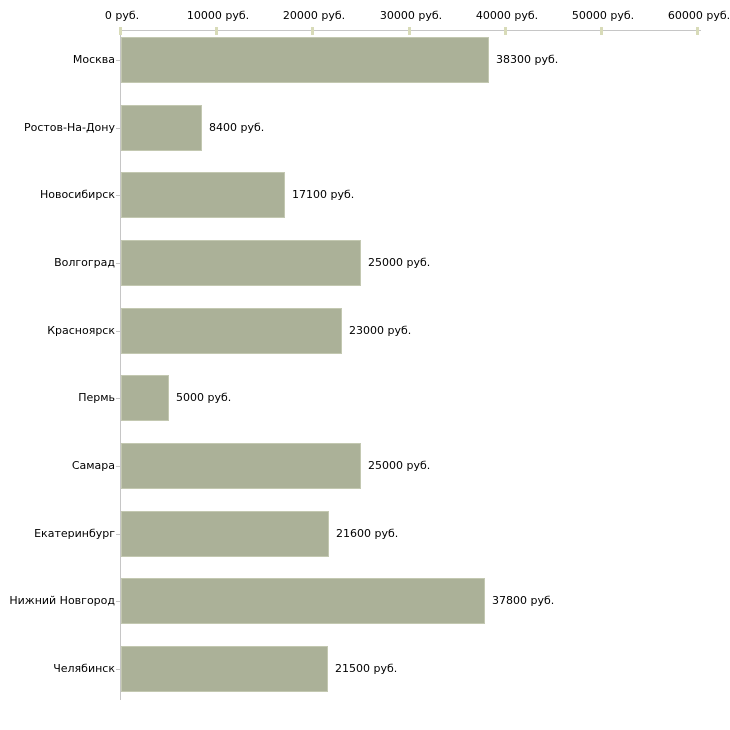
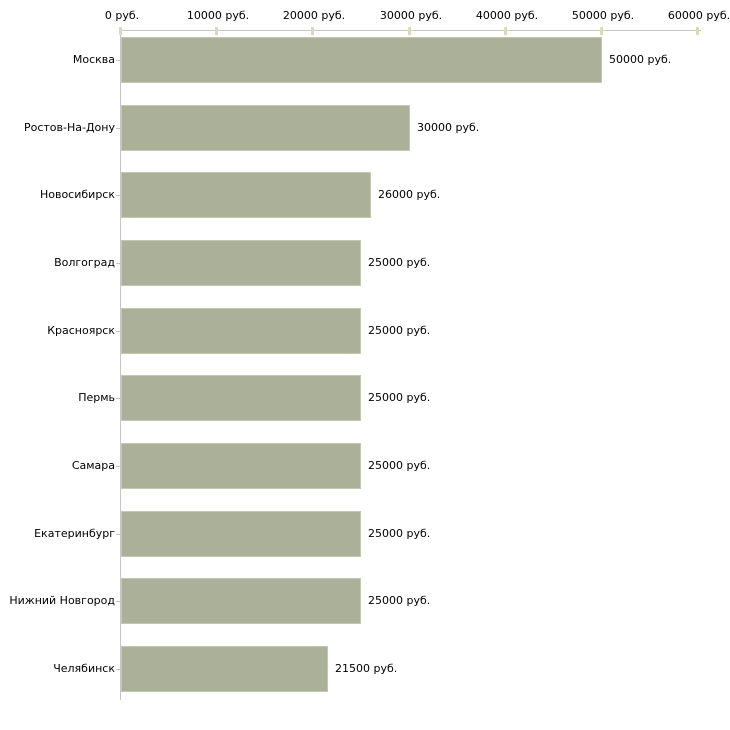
Москва: 38300 -> 50000
Ростов-На-Дону: 8400 -> 30000
Новосибирск: 17100 -> 26000
Красноярск: 23000 -> 25000
Пермь: 5000 -> 25000
Екатеринбург: 21600 -> 25000
Нижний Новгород: 37800 -> 25000
